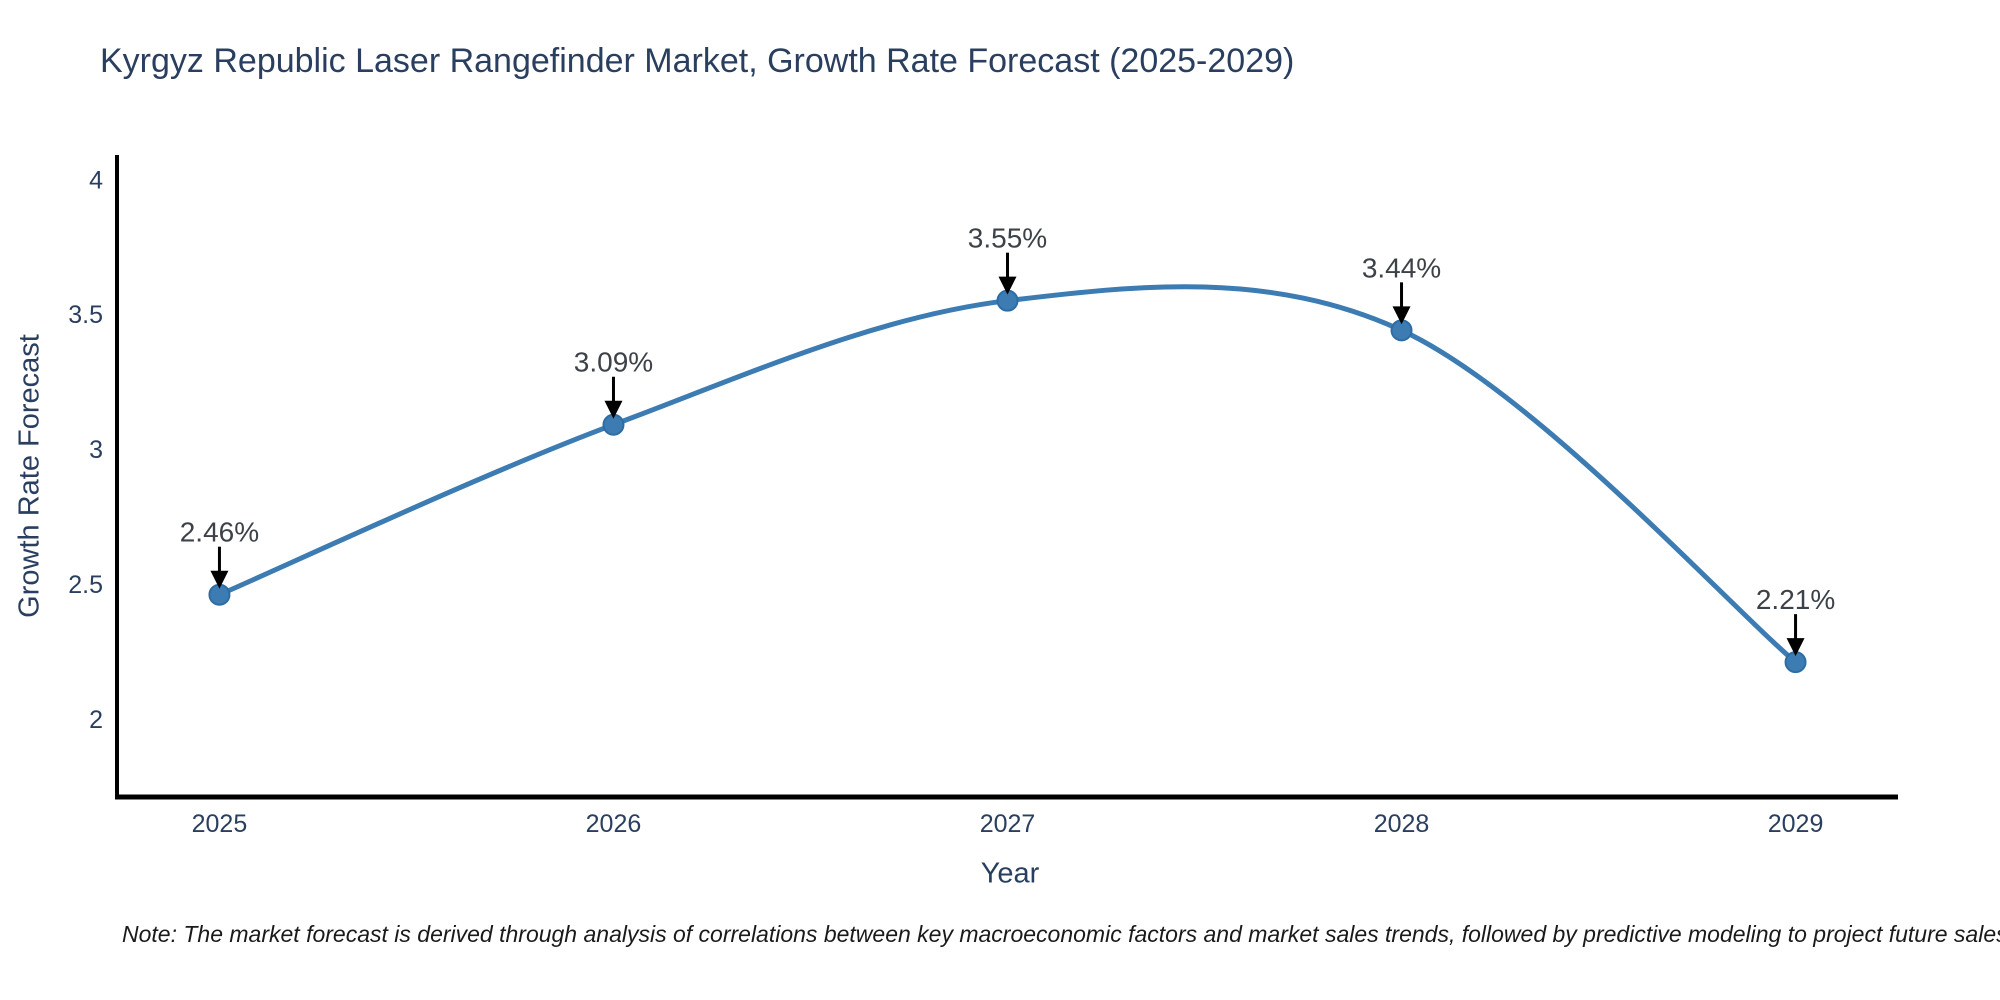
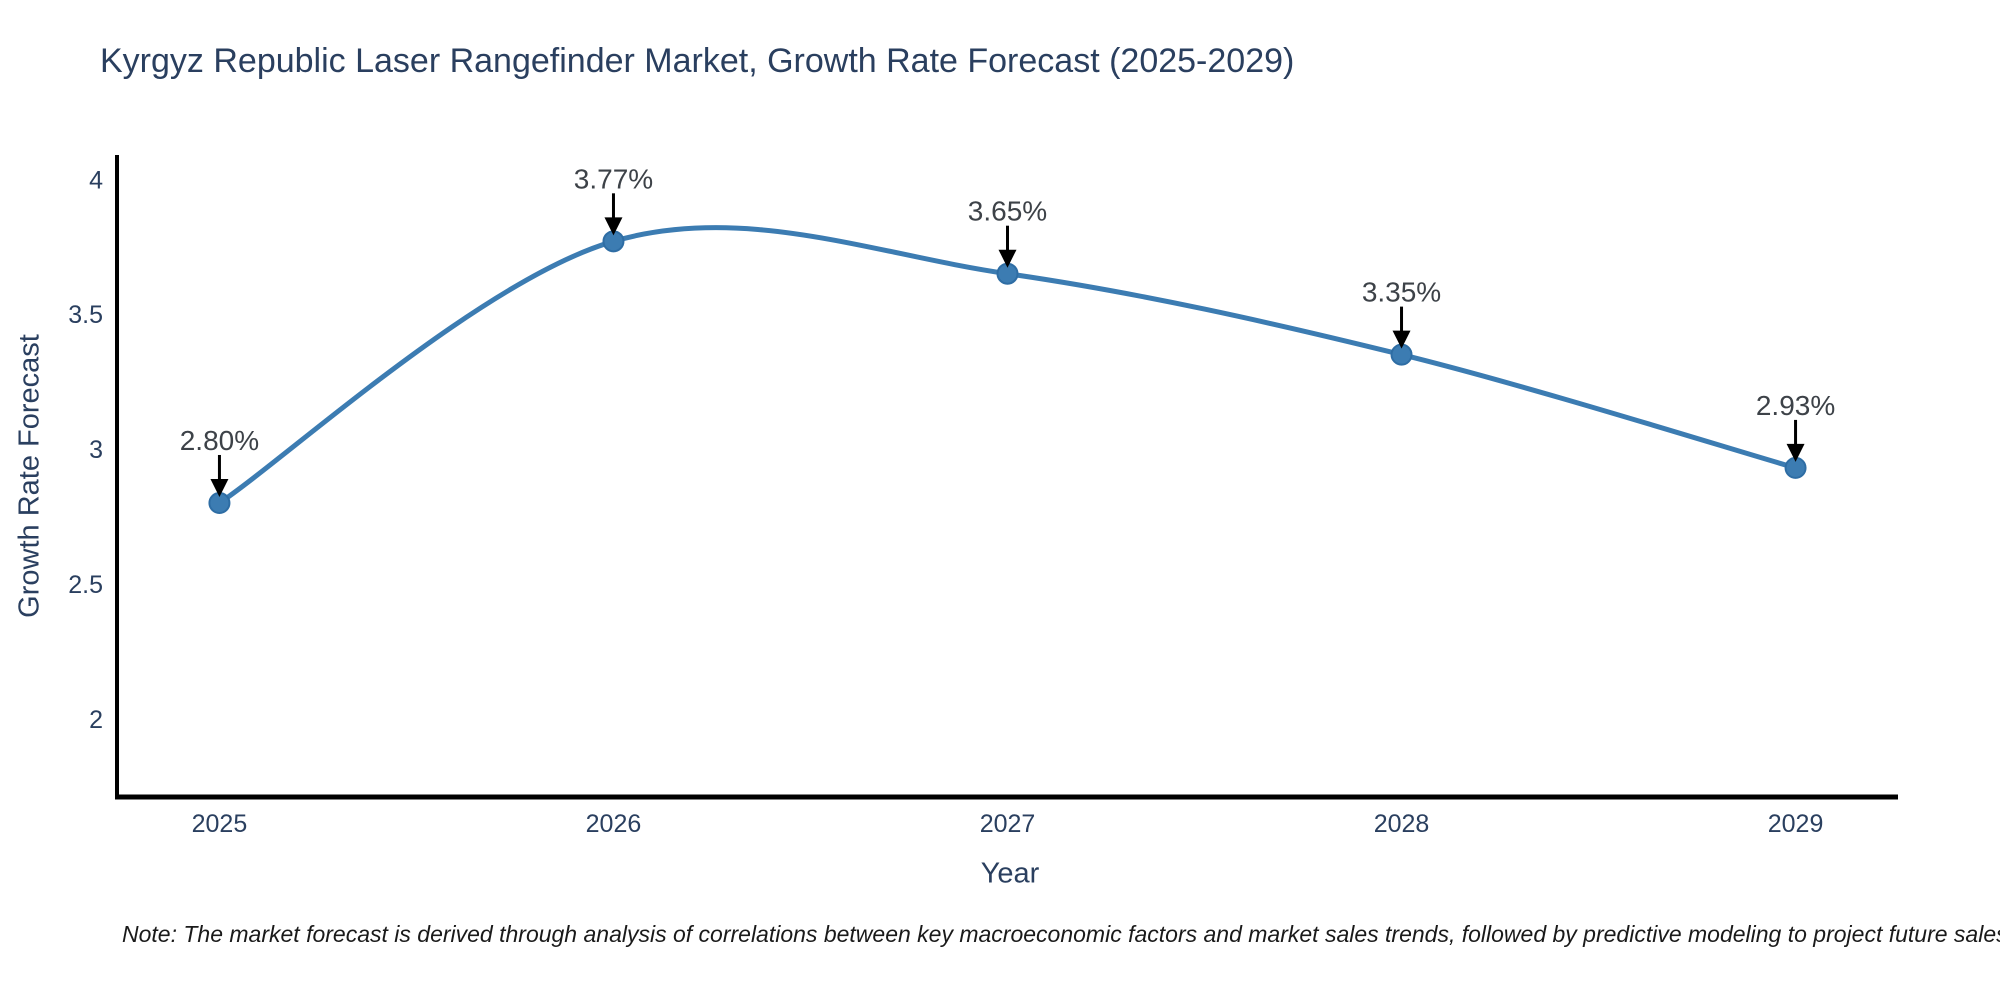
2025: 2.46% -> 2.80%
2026: 3.09% -> 3.77%
2027: 3.55% -> 3.65%
2028: 3.44% -> 3.35%
2029: 2.21% -> 2.93%
